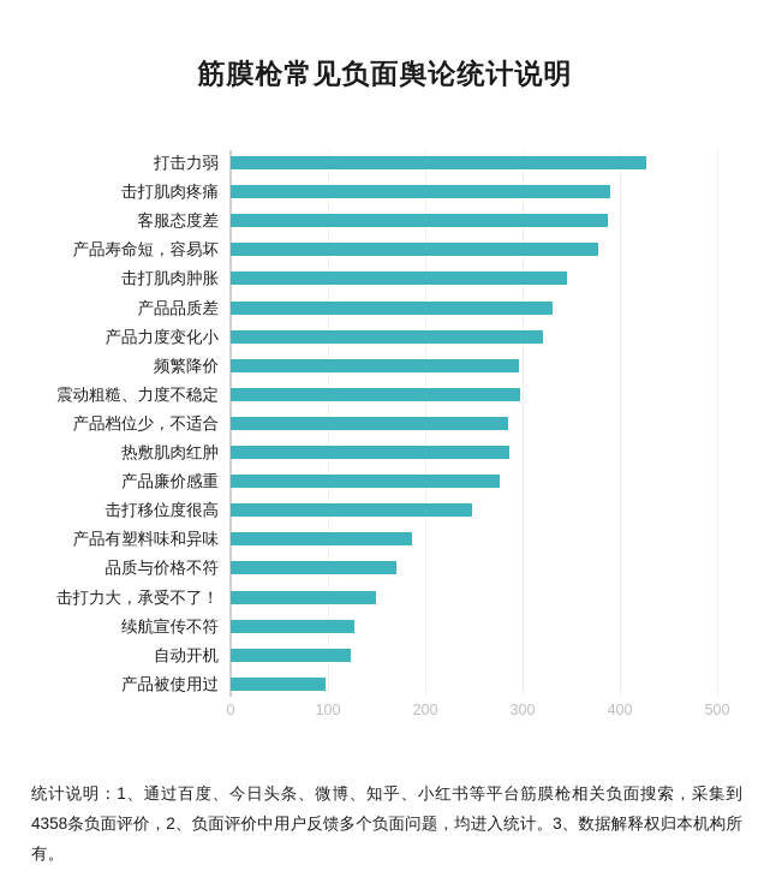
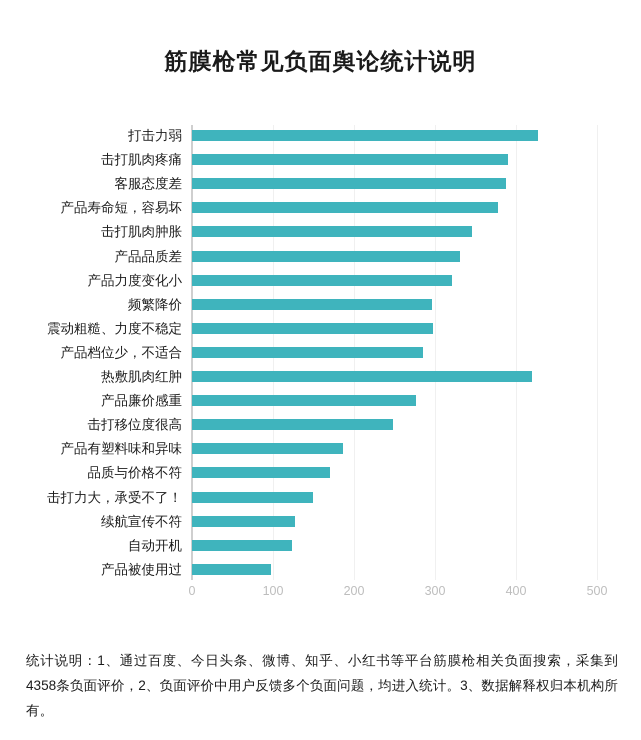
热敷肌肉红肿: 290 -> 420
